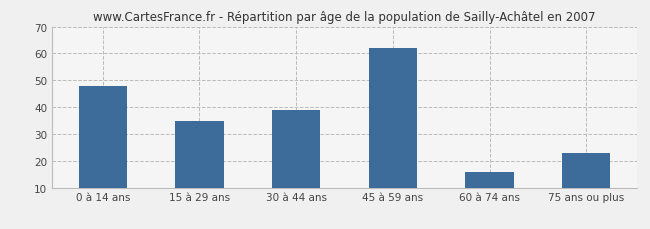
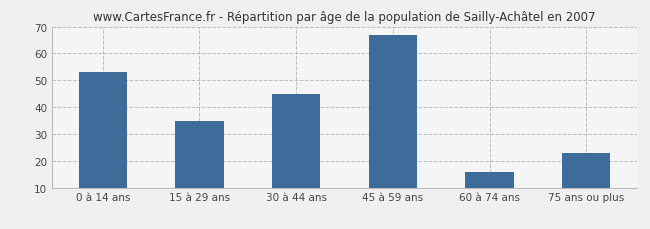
0 à 14 ans: 48 -> 53
30 à 44 ans: 39 -> 45
45 à 59 ans: 62 -> 67
